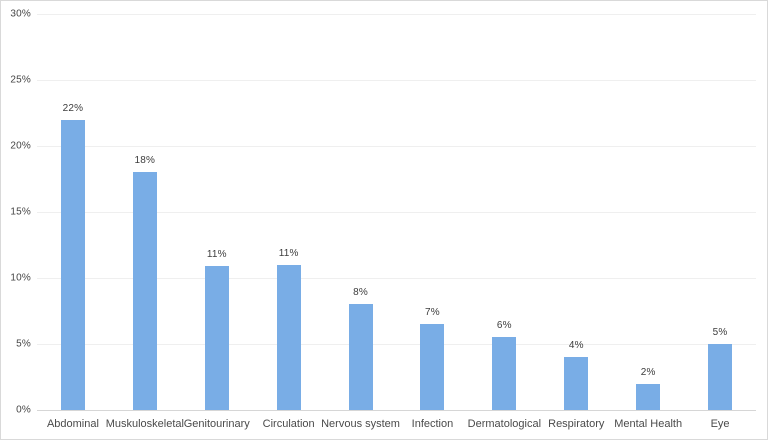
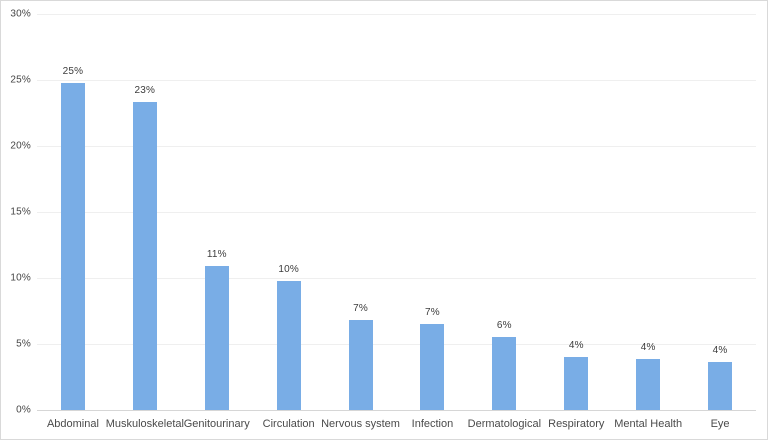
Abdominal: 22% -> 25%
Muskuloskeletal: 18% -> 23%
Circulation: 11% -> 10%
Nervous system: 8% -> 7%
Mental Health: 2% -> 4%
Eye: 5% -> 4%
